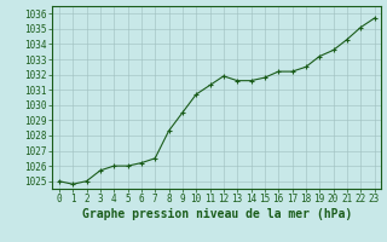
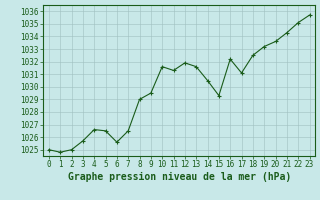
4: 1026.0 -> 1026.6
5: 1026.0 -> 1026.5
6: 1026.2 -> 1025.6
8: 1028.3 -> 1029.0
10: 1030.7 -> 1031.6
14: 1031.6 -> 1030.5
15: 1031.8 -> 1029.3
17: 1032.2 -> 1031.1
